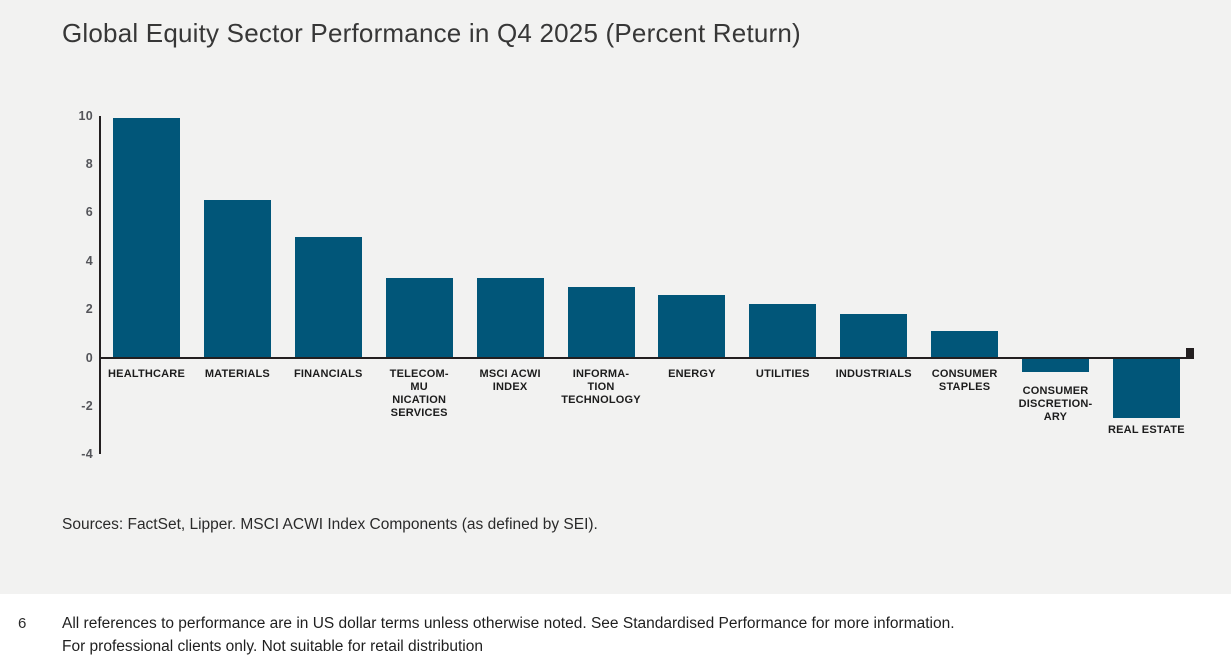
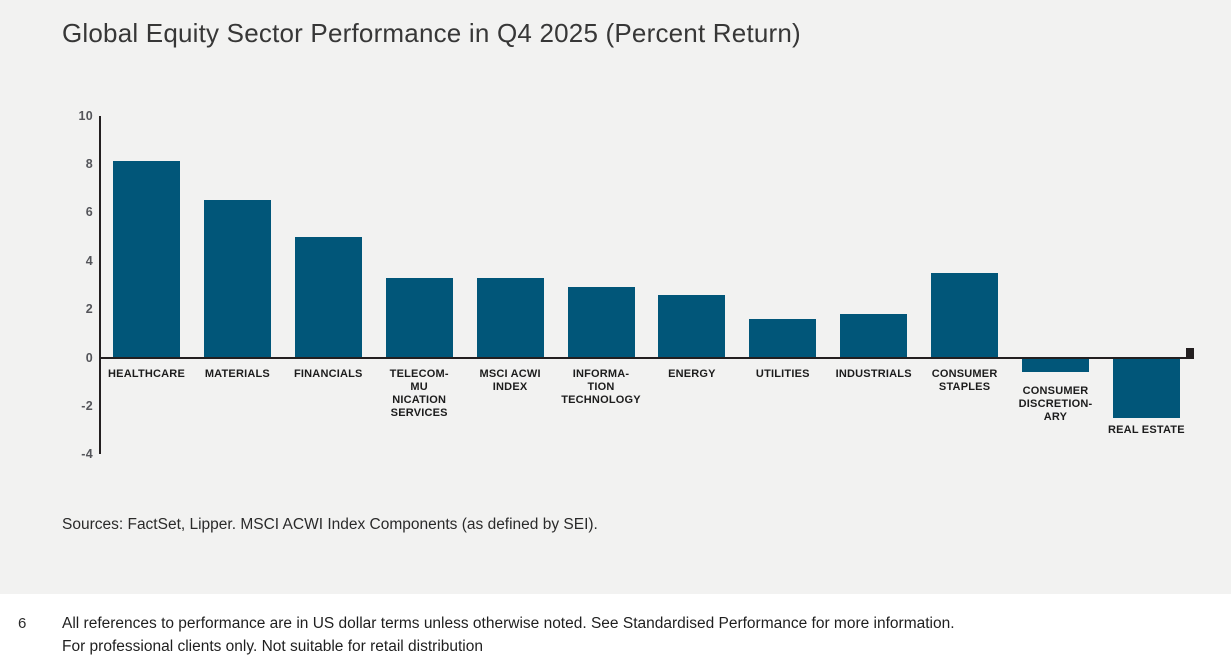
HEALTHCARE: 9.9 -> 8.1
UTILITIES: 2.2 -> 1.6
CONSUMER STAPLES: 1.1 -> 3.5
